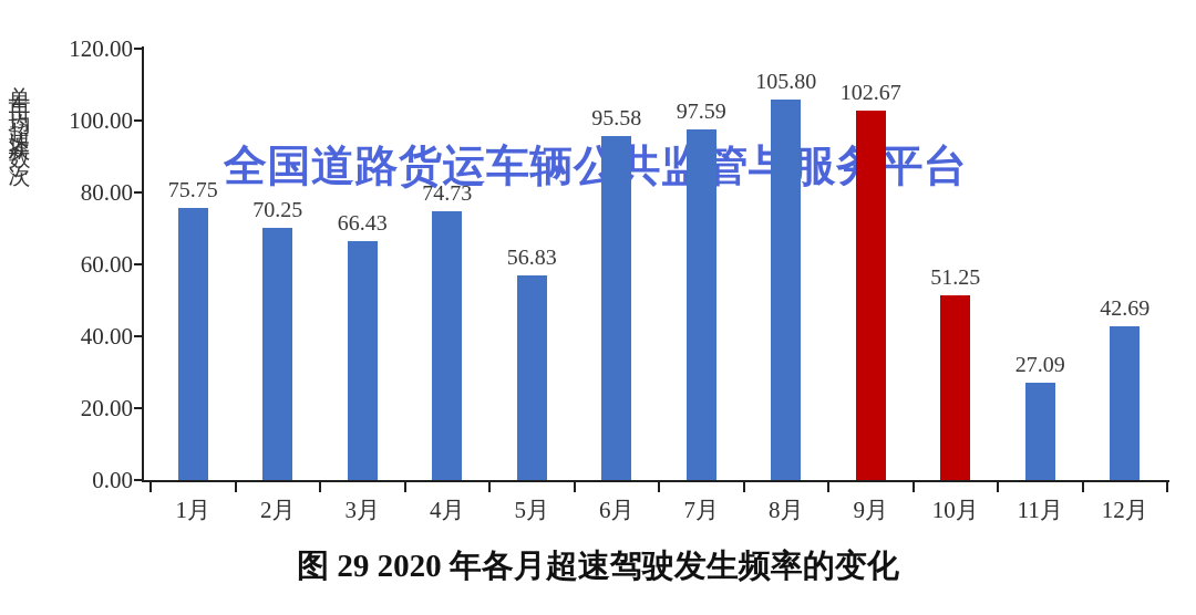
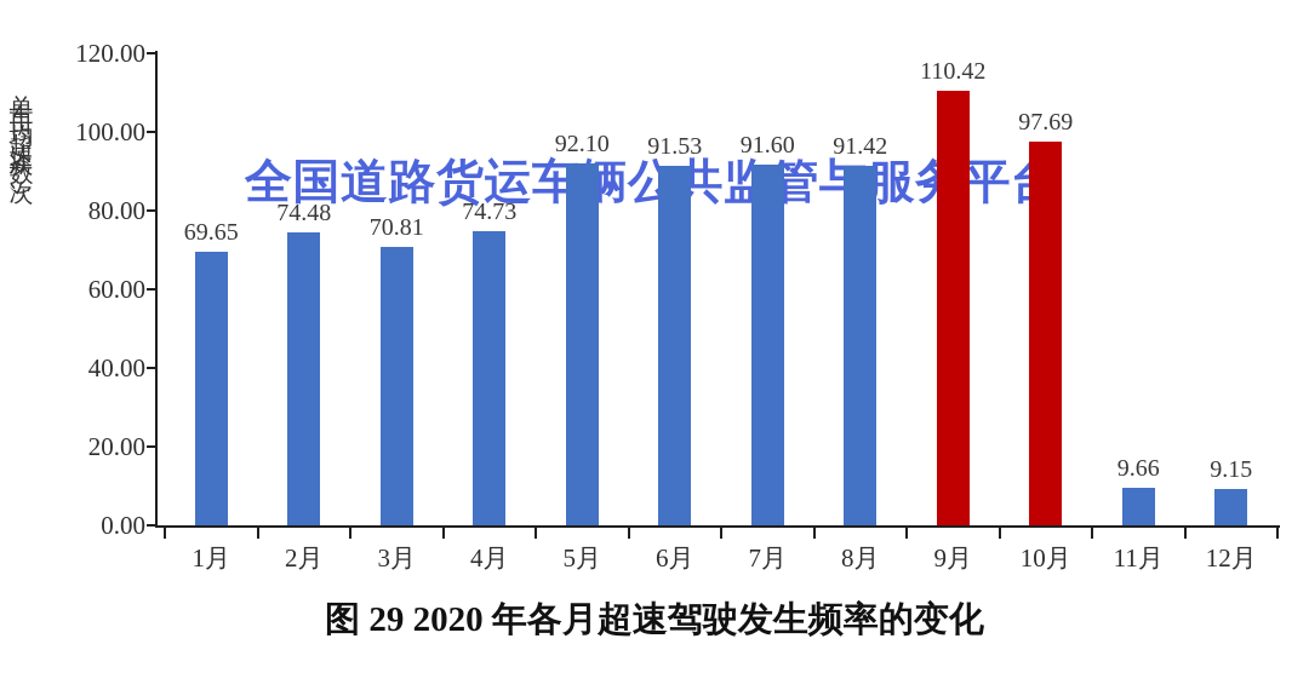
1月: 75.75 -> 69.65
2月: 70.25 -> 74.48
3月: 66.43 -> 70.81
5月: 56.83 -> 92.10
6月: 95.58 -> 91.53
7月: 97.59 -> 91.60
8月: 105.80 -> 91.42
9月: 102.67 -> 110.42
10月: 51.25 -> 97.69
11月: 27.09 -> 9.66
12月: 42.69 -> 9.15
